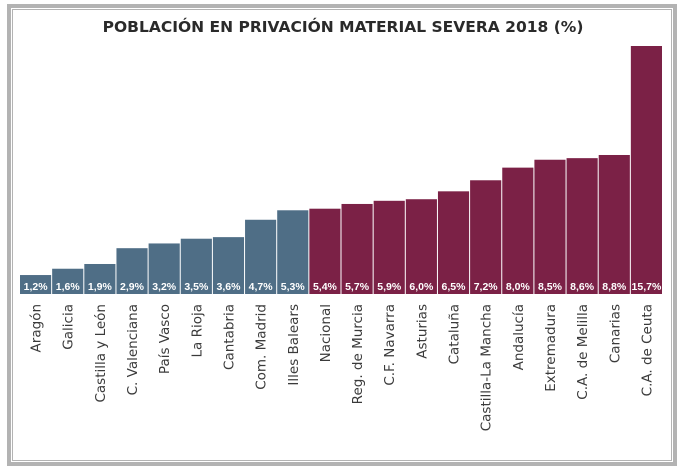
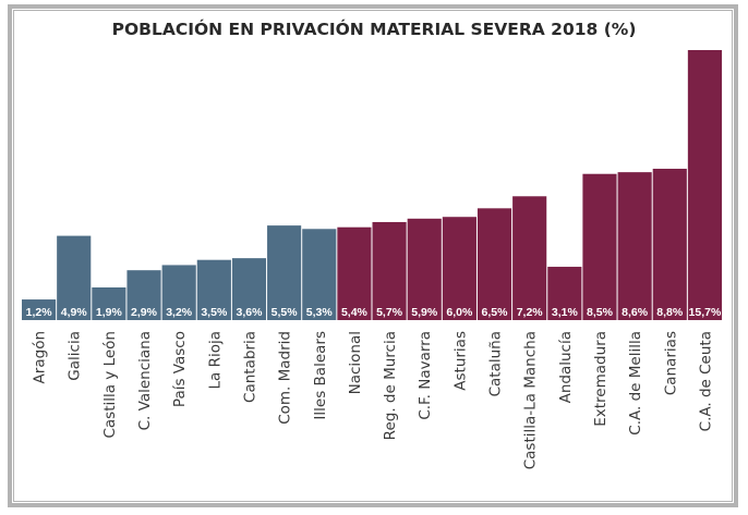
Galicia: 1,6% -> 4,9%
Com. Madrid: 4,7% -> 5,5%
Andalucía: 8,0% -> 3,1%
